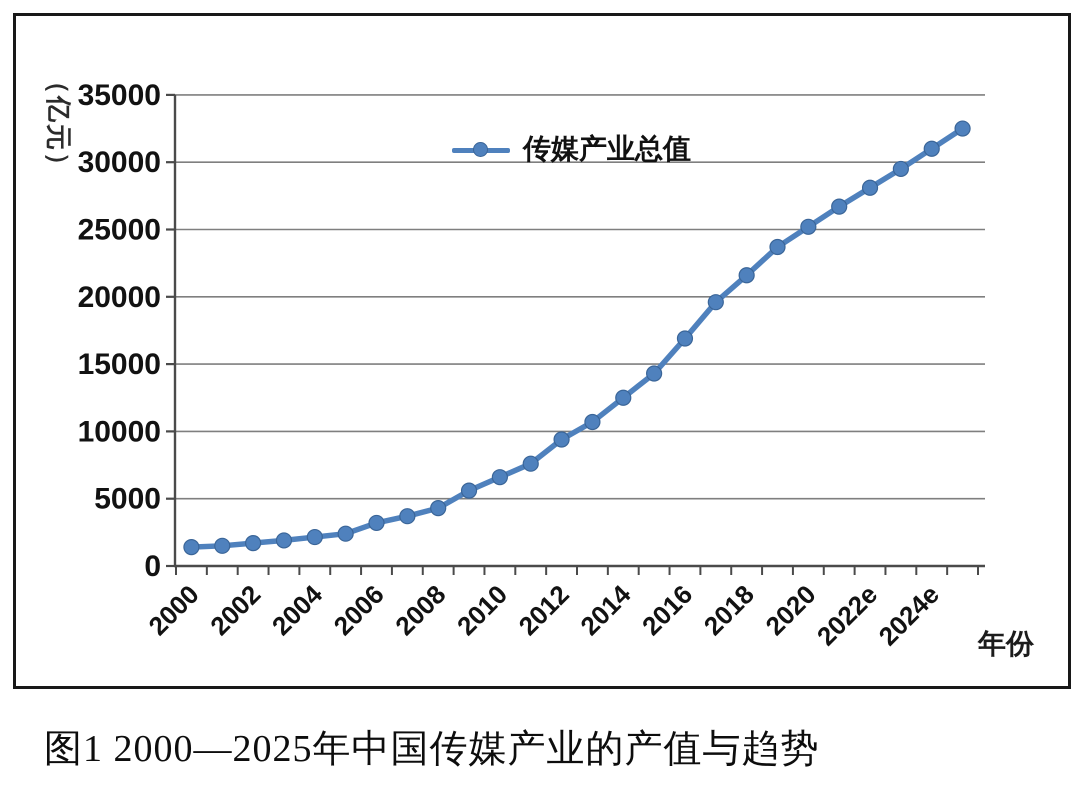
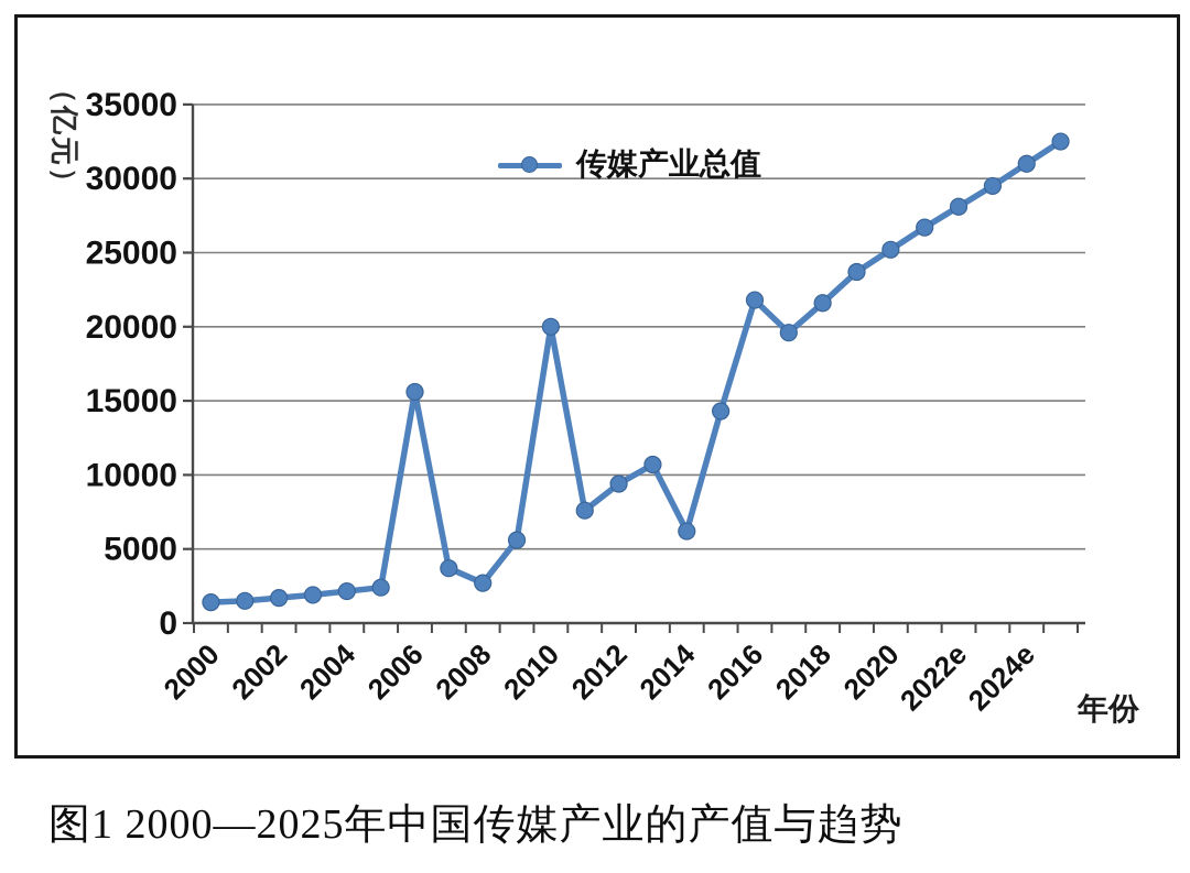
2006: 3200 -> 15600
2008: 4300 -> 2700
2010: 6600 -> 20000
2014: 12500 -> 6200
2016: 16900 -> 21800
